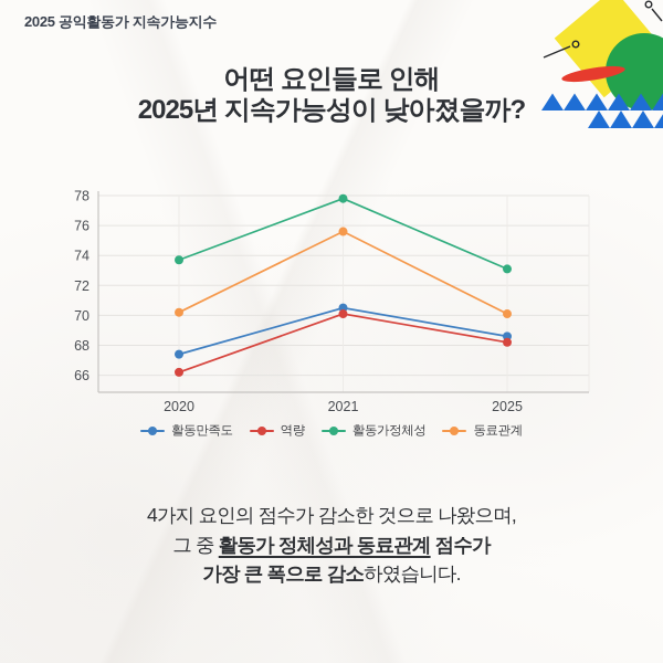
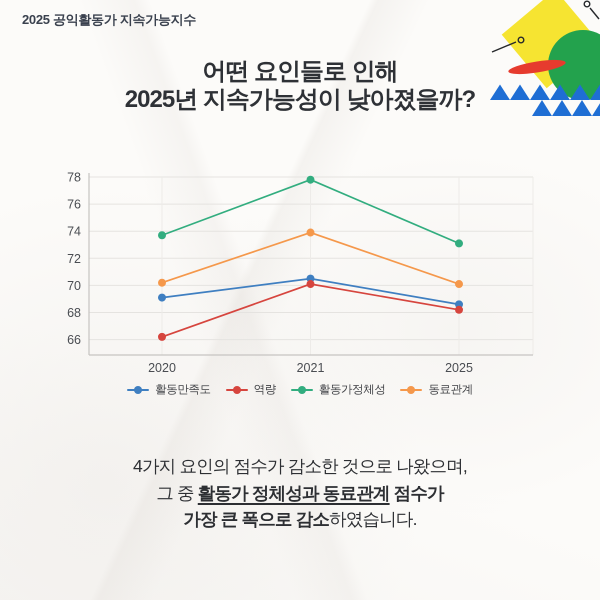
활동만족도/2020: 67.4 -> 69.1
동료관계/2021: 75.6 -> 73.9
